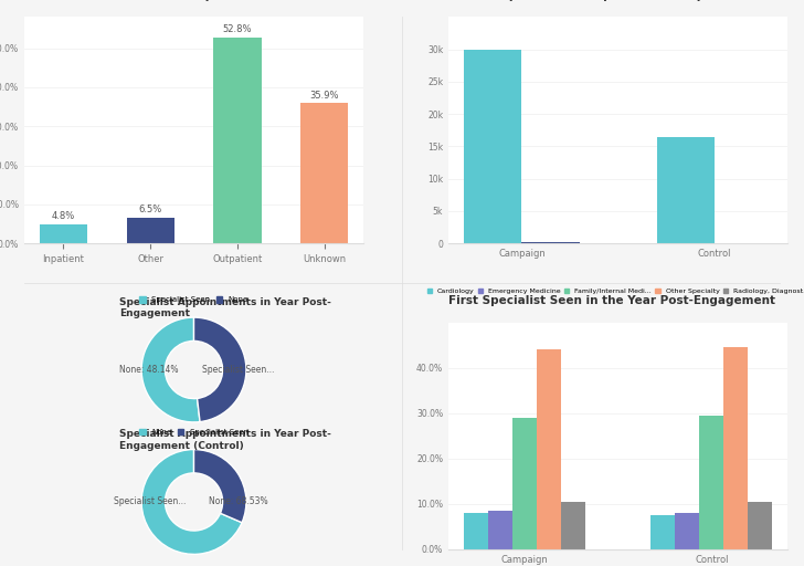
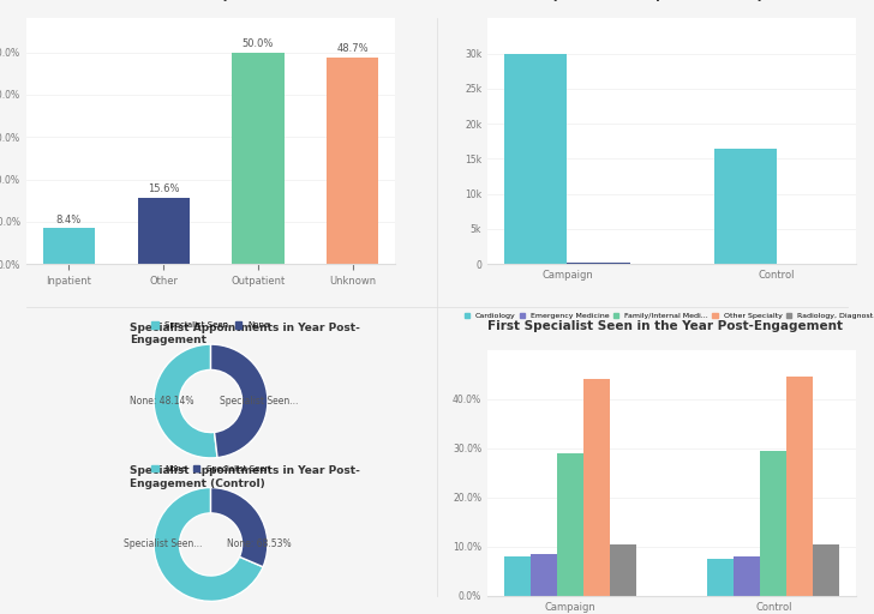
Inpatient: 4.8% -> 8.4%
Other: 6.5% -> 15.6%
Outpatient: 52.8% -> 50.0%
Unknown: 35.9% -> 48.7%
